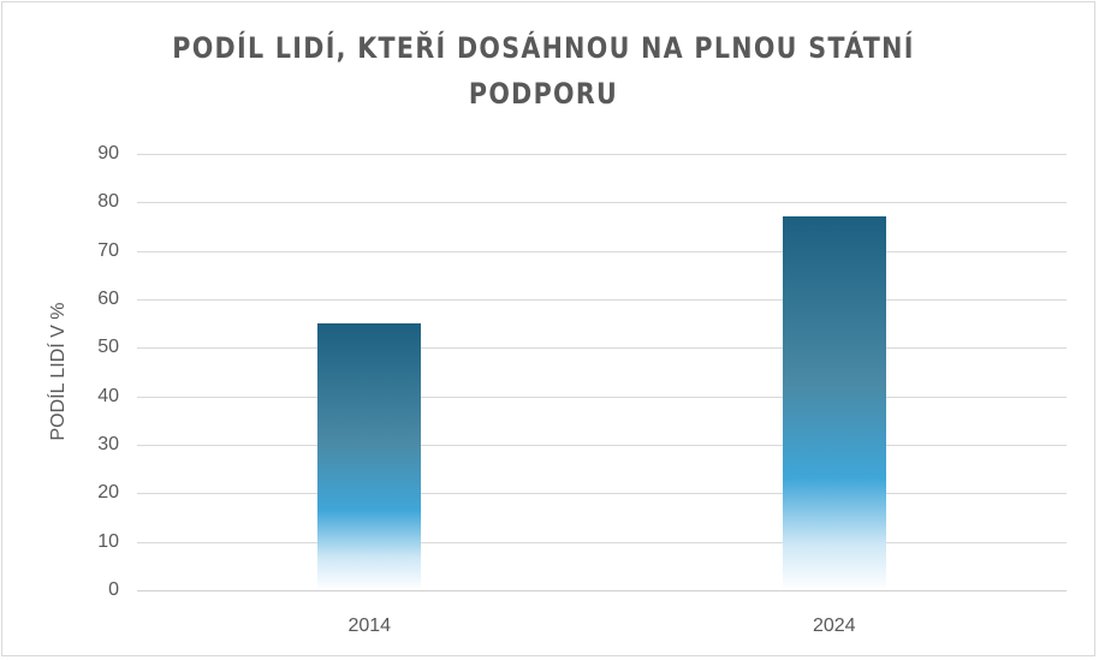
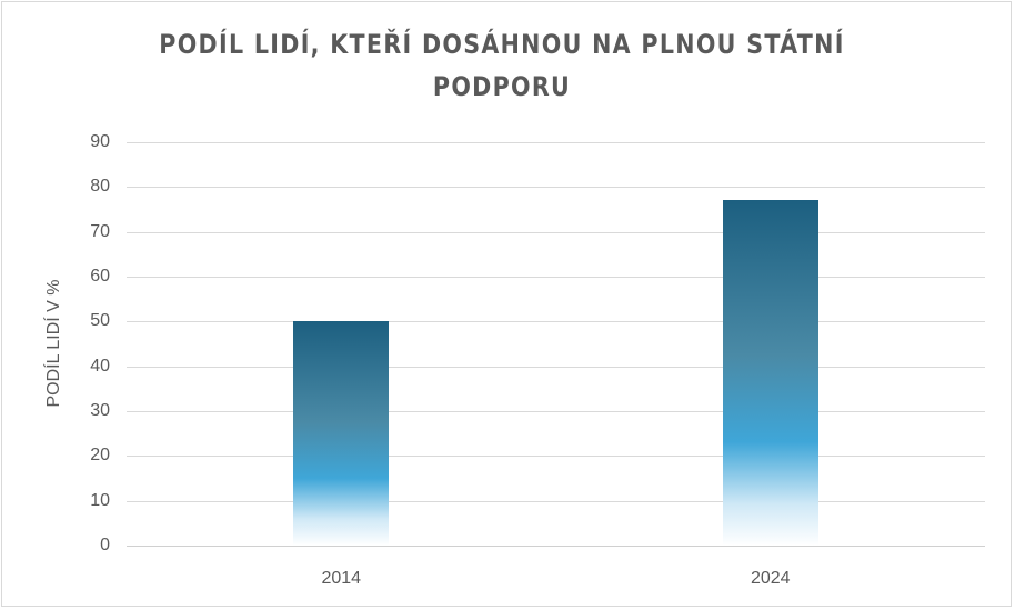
2014: 55 -> 50
